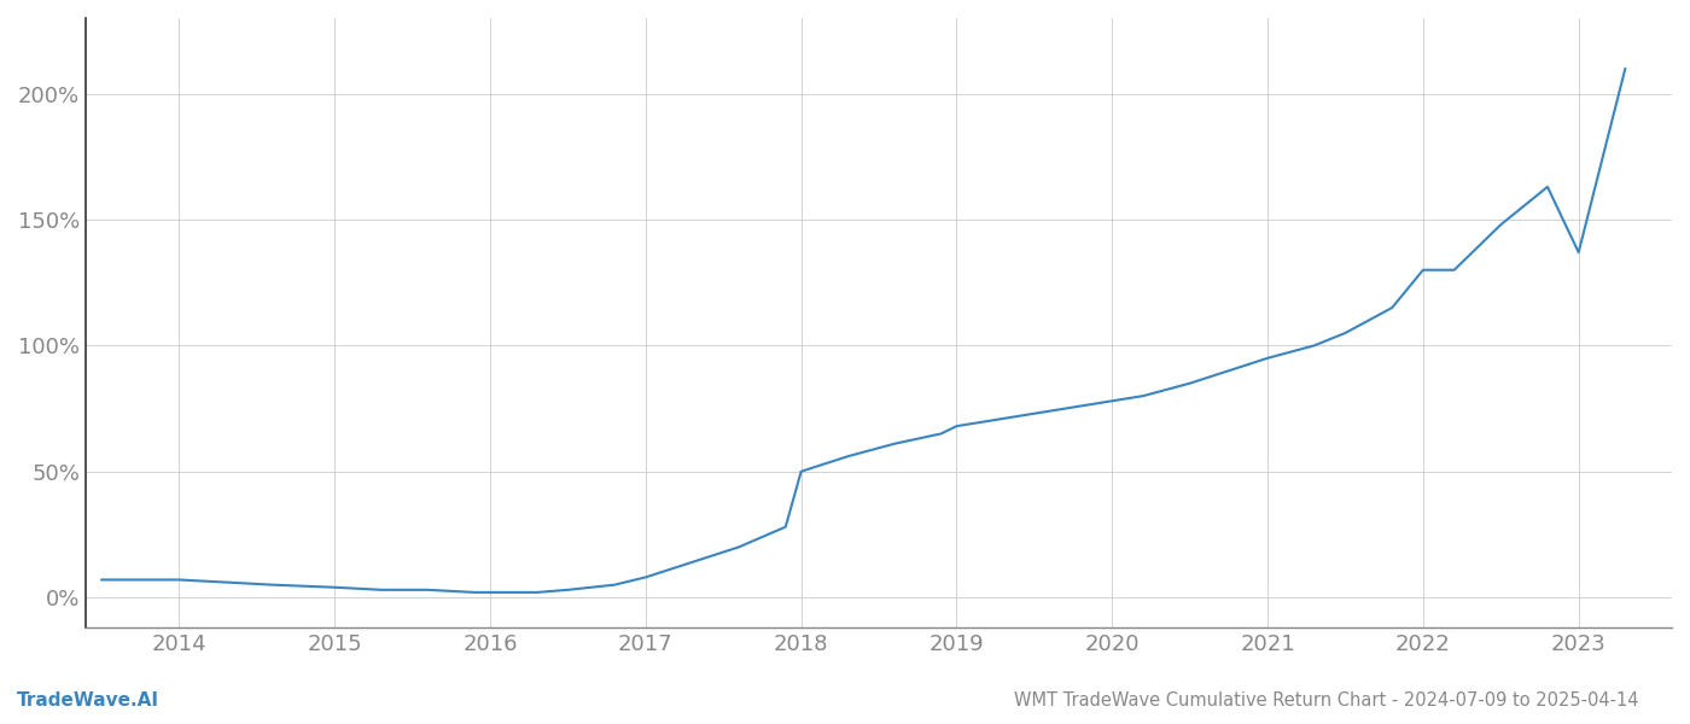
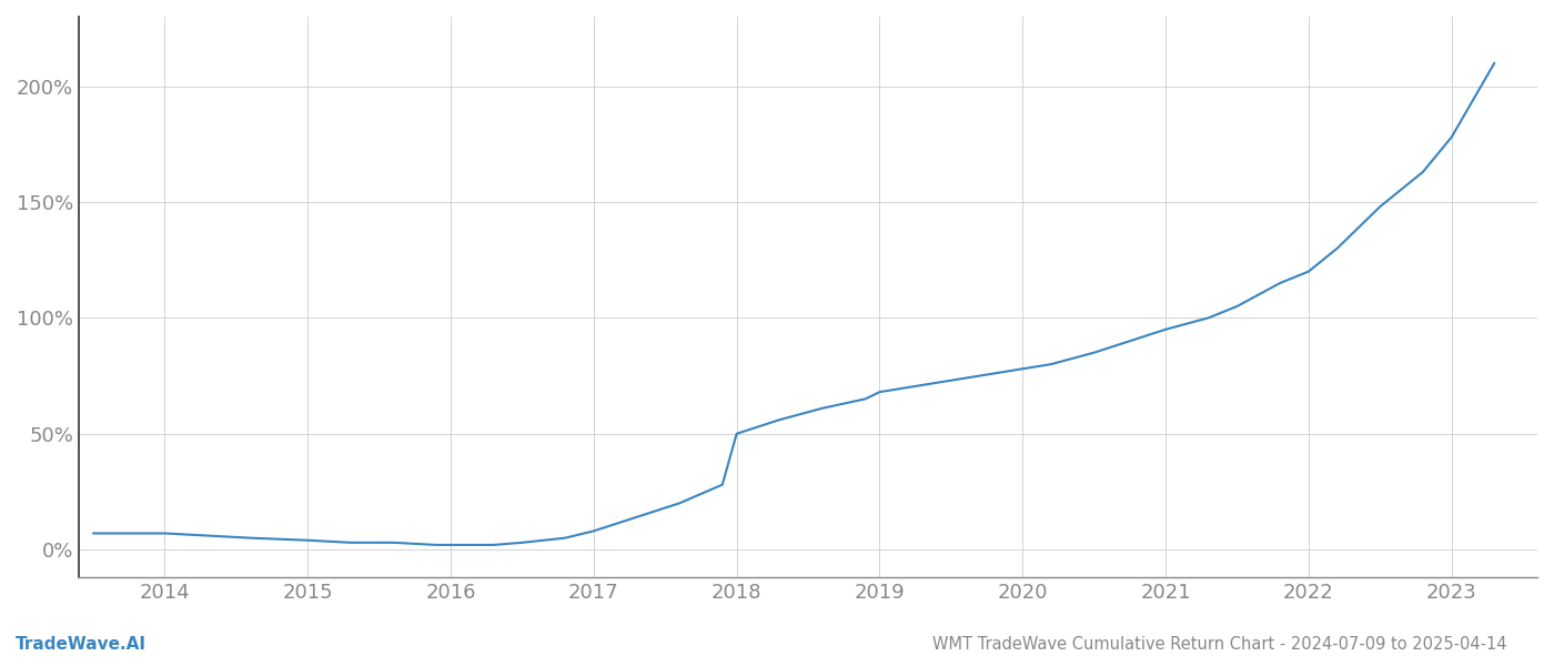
2022: 130% -> 120%
2023: 137% -> 178%
